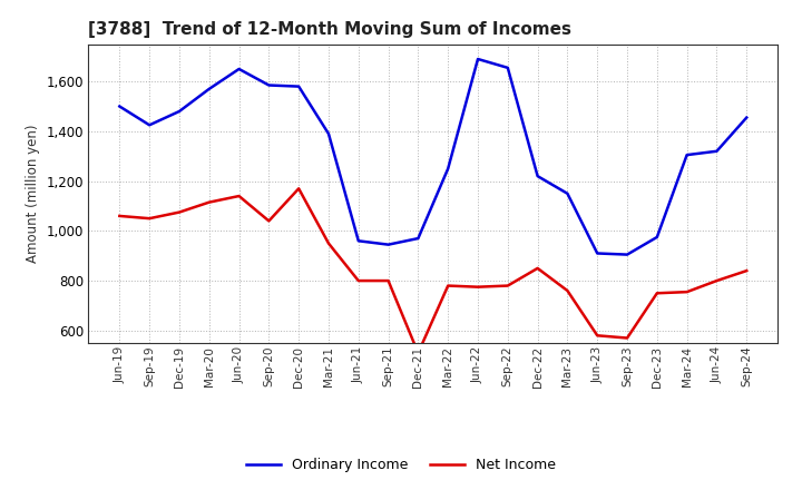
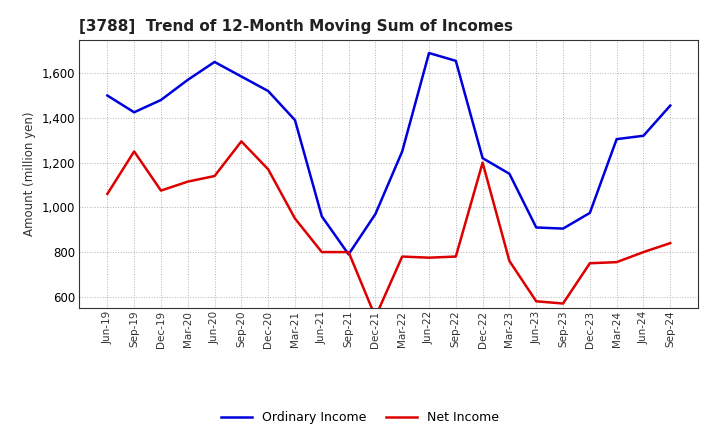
Net Income/Sep-19: 1,050 -> 1,250
Net Income/Sep-20: 1,040 -> 1,295
Ordinary Income/Dec-20: 1,580 -> 1,520
Ordinary Income/Sep-21: 945 -> 790
Net Income/Dec-22: 850 -> 1,200
